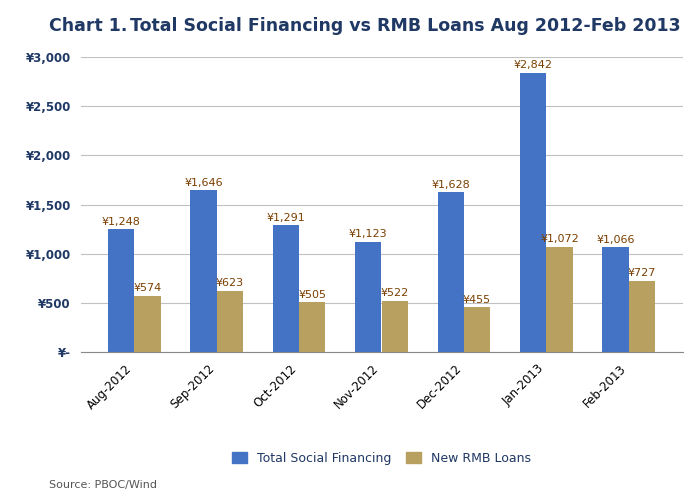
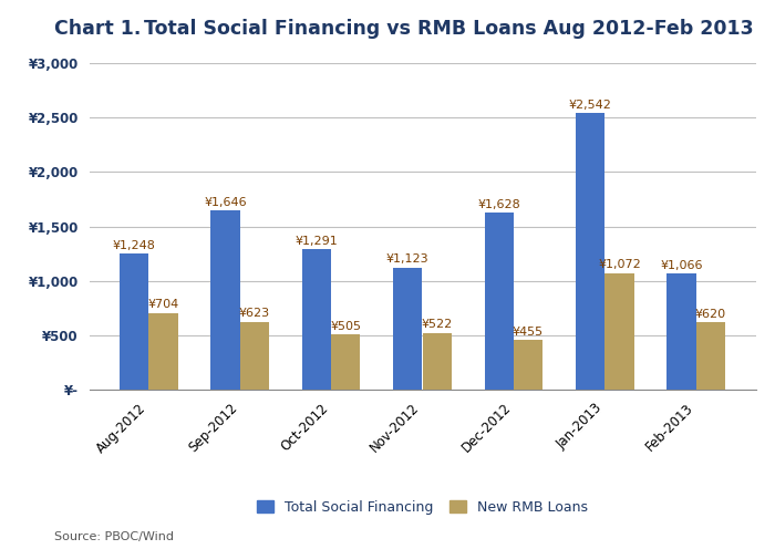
New RMB Loans/Aug-2012: ¥574 -> ¥704
Total Social Financing/Jan-2013: ¥2,842 -> ¥2,542
New RMB Loans/Feb-2013: ¥727 -> ¥620
